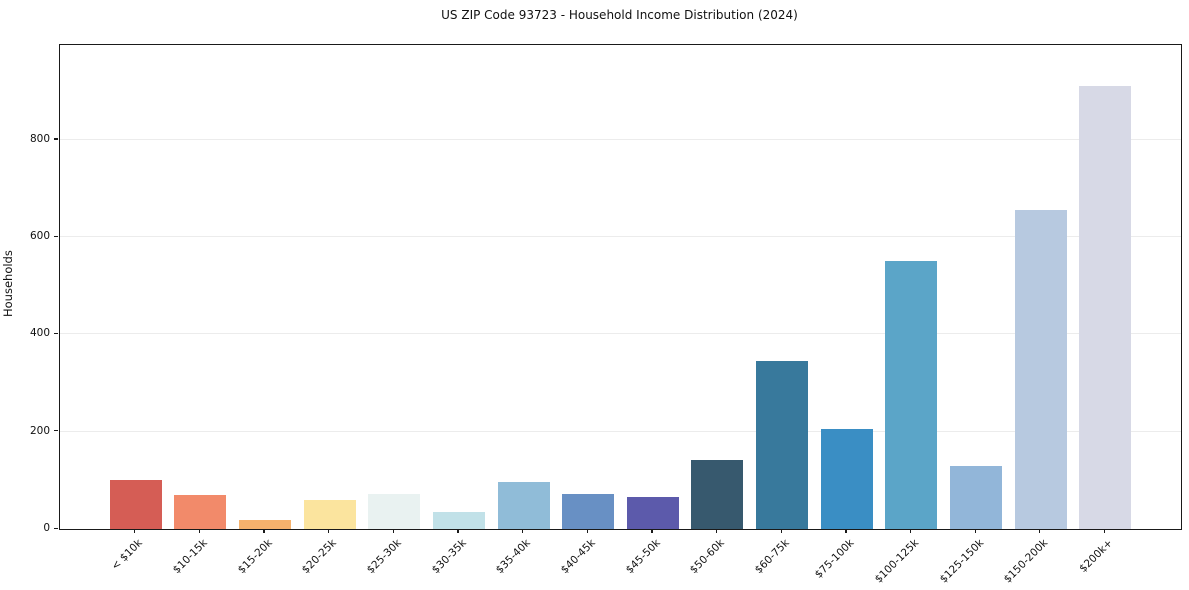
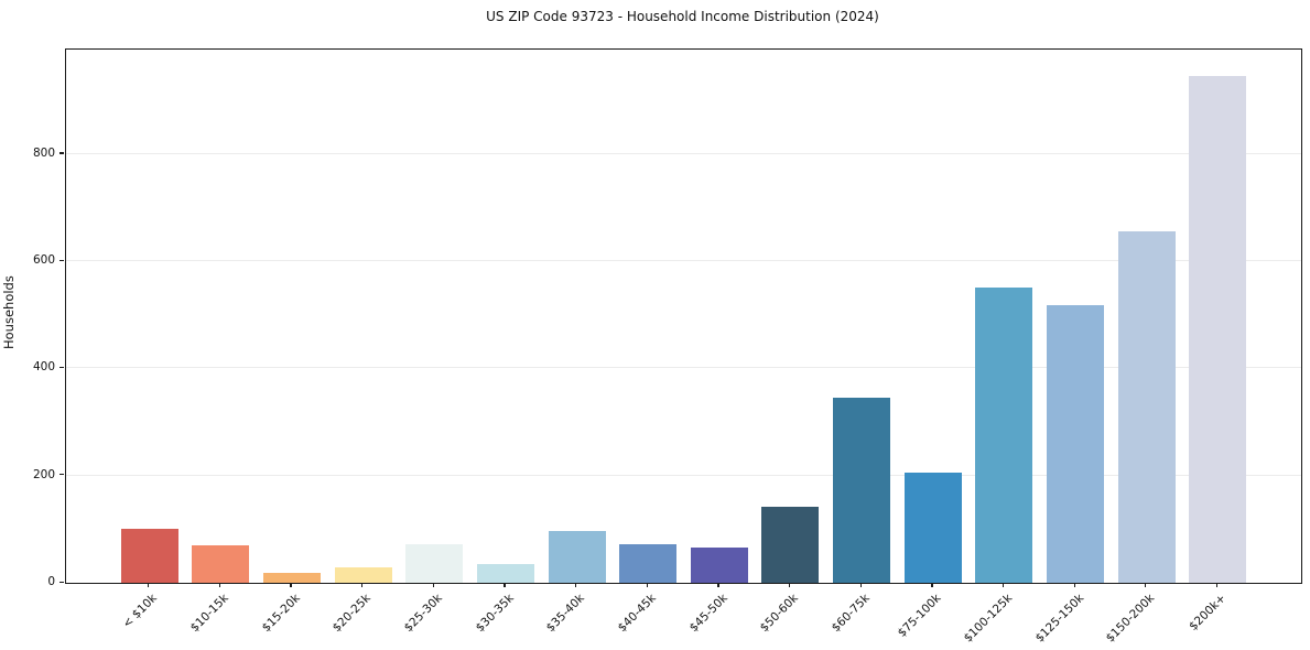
$20-25k: 60 -> 30
$125-150k: 130 -> 520
$200k+: 910 -> 940
